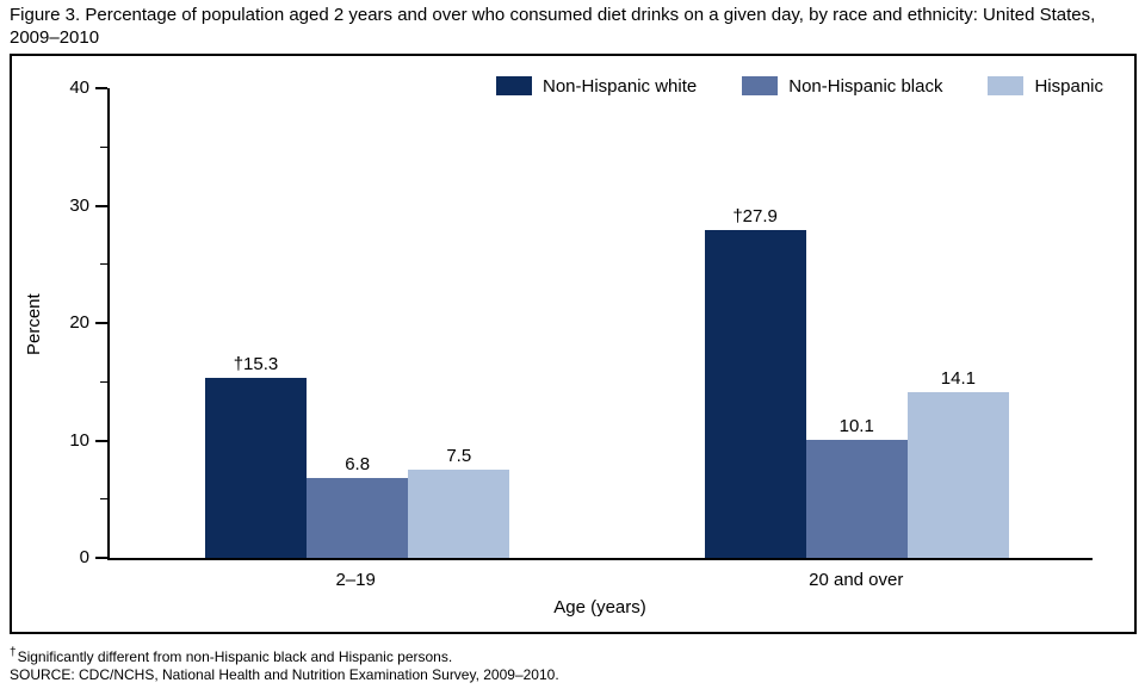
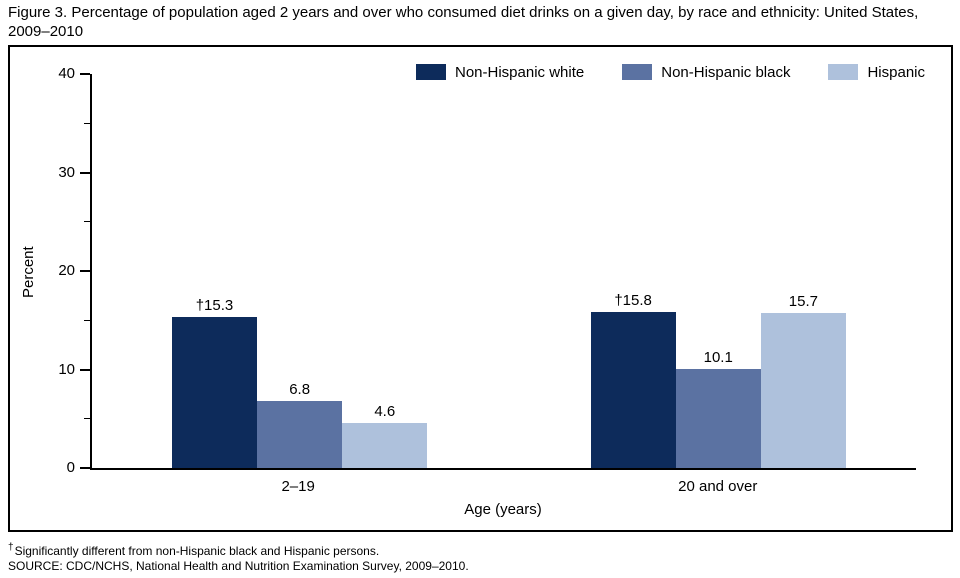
Hispanic/2–19: 7.5 -> 4.6
Non-Hispanic white/20 and over: 27.9 -> 15.8
Hispanic/20 and over: 14.1 -> 15.7
